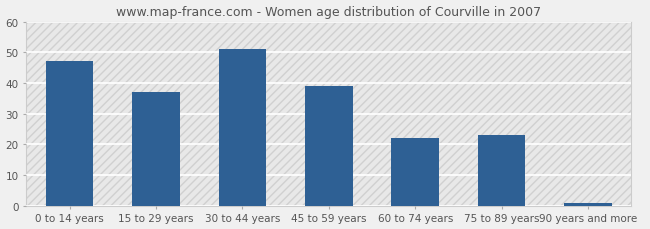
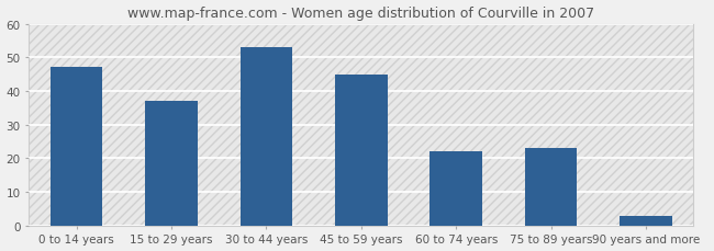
30 to 44 years: 51 -> 53
45 to 59 years: 39 -> 45
90 years and more: 1 -> 3
